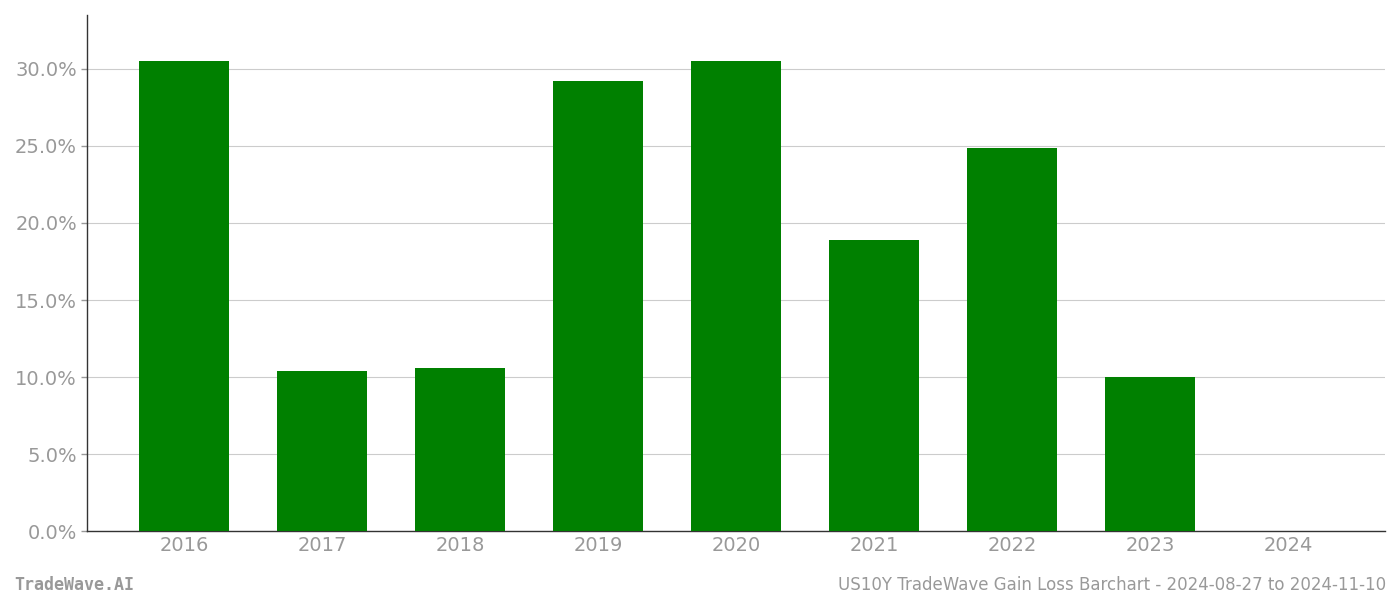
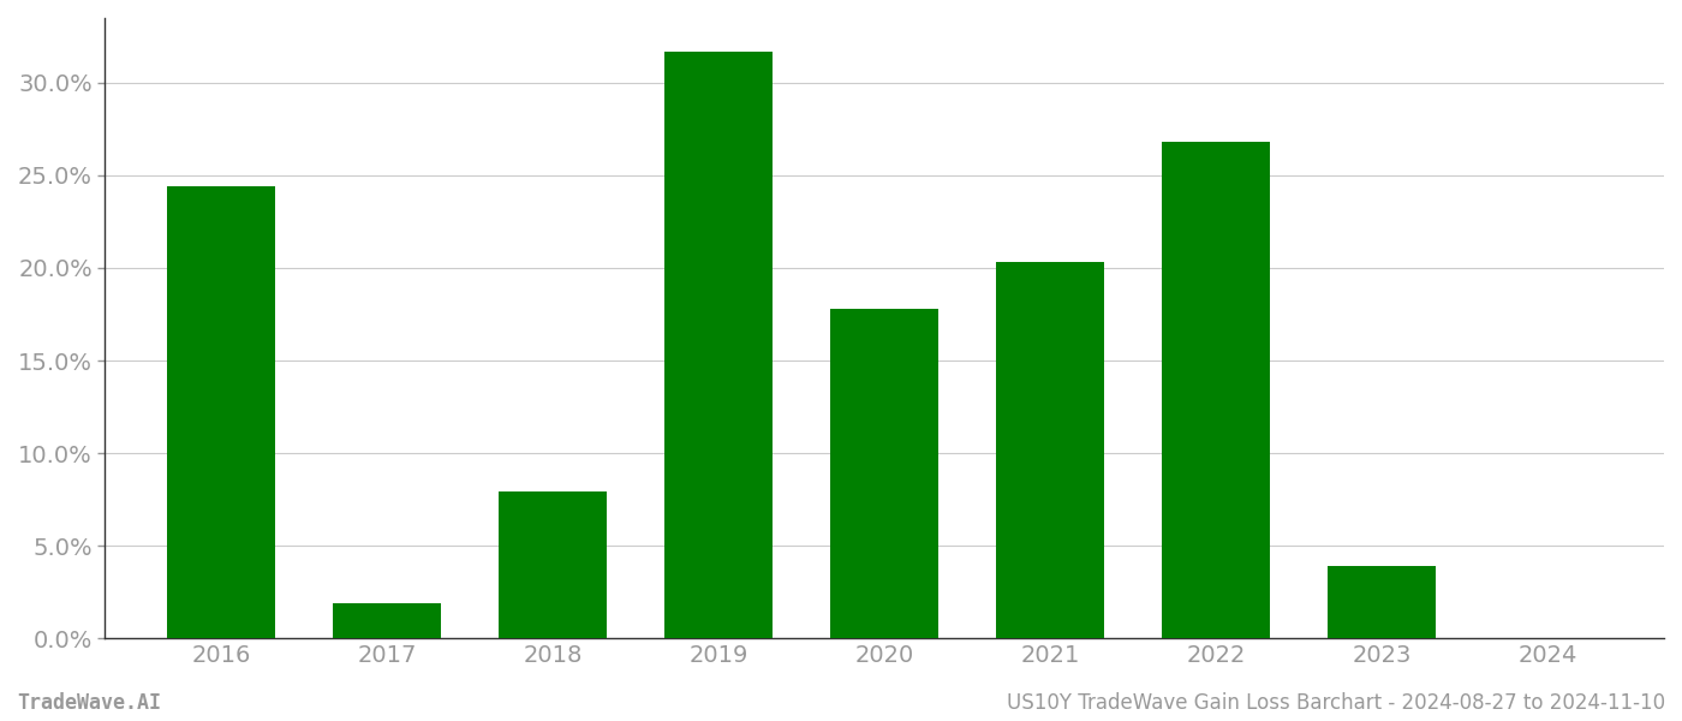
2016: 30.5% -> 24.4%
2017: 10.4% -> 1.9%
2018: 10.6% -> 7.9%
2019: 29.2% -> 31.7%
2020: 30.5% -> 17.8%
2021: 18.9% -> 20.3%
2022: 24.9% -> 26.8%
2023: 10.0% -> 3.9%
